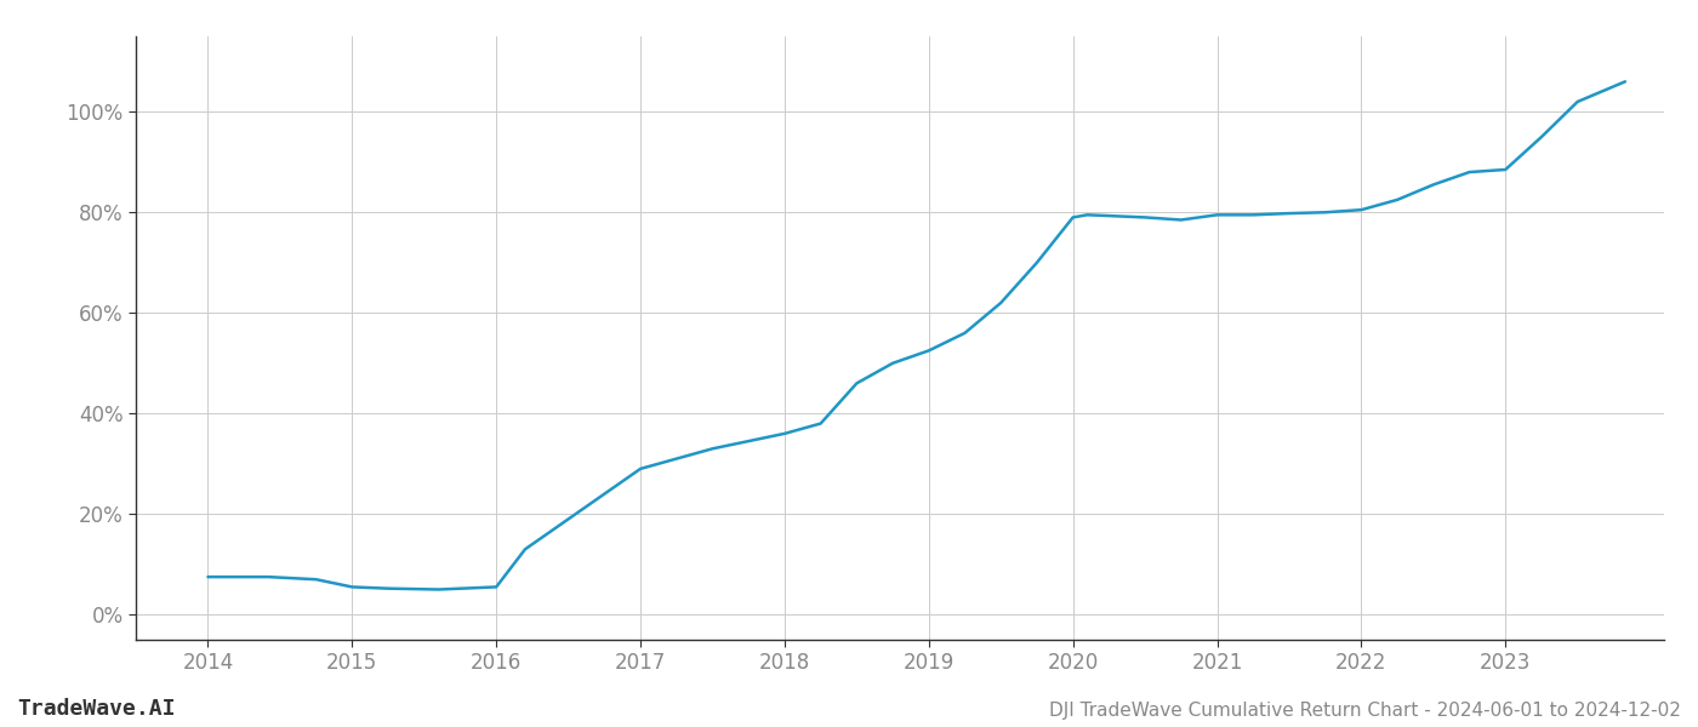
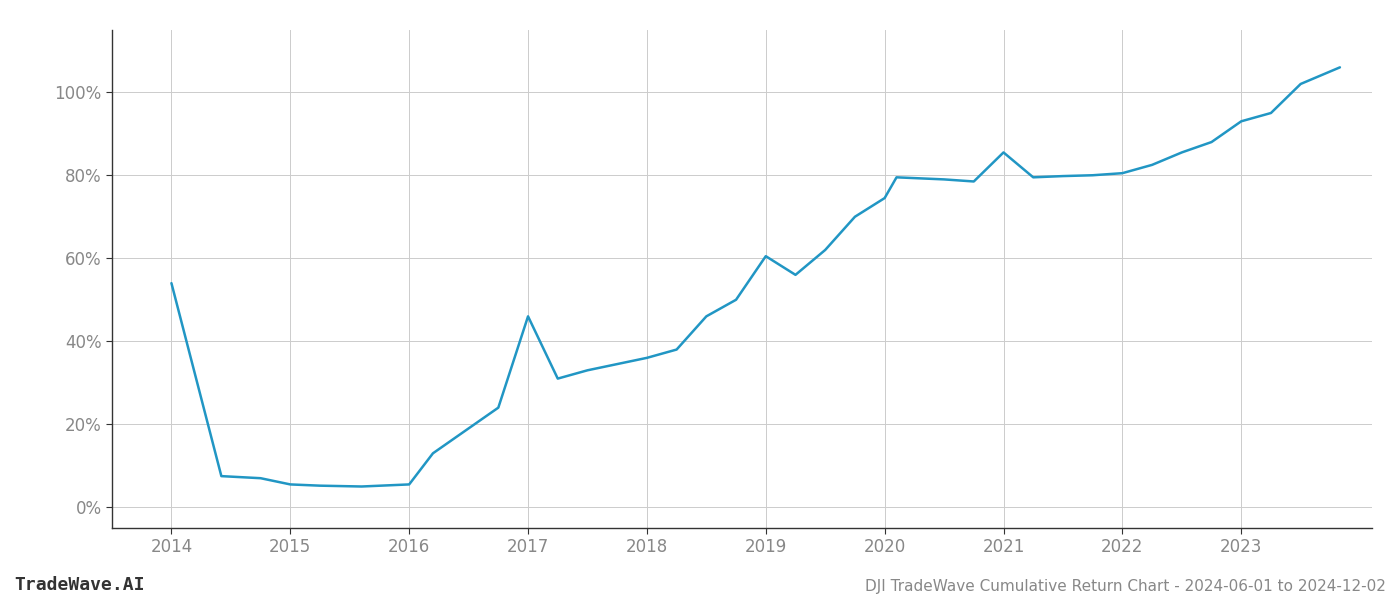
2014: 7.5% -> 54.0%
2017: 29.0% -> 46.0%
2019: 52.5% -> 60.5%
2020: 79.0% -> 74.5%
2021: 79.5% -> 85.5%
2023: 88.5% -> 93.0%
